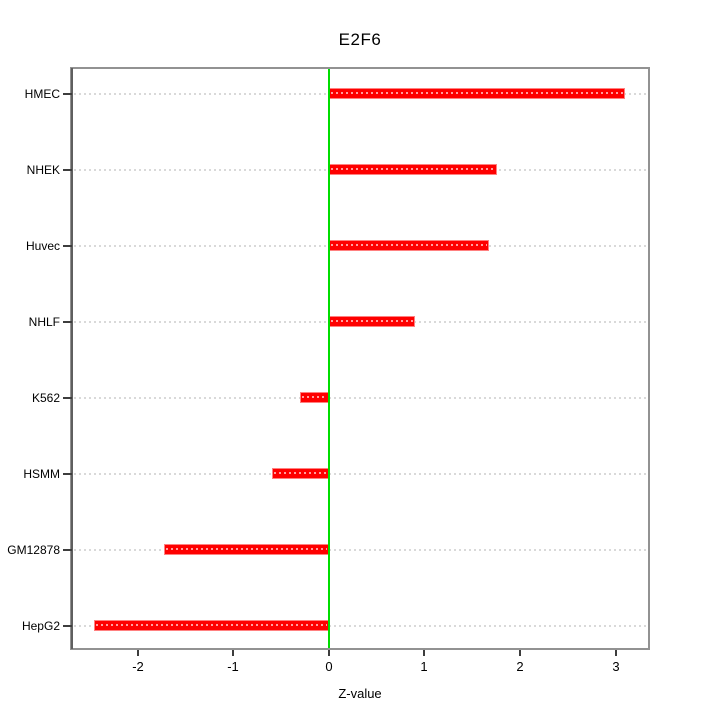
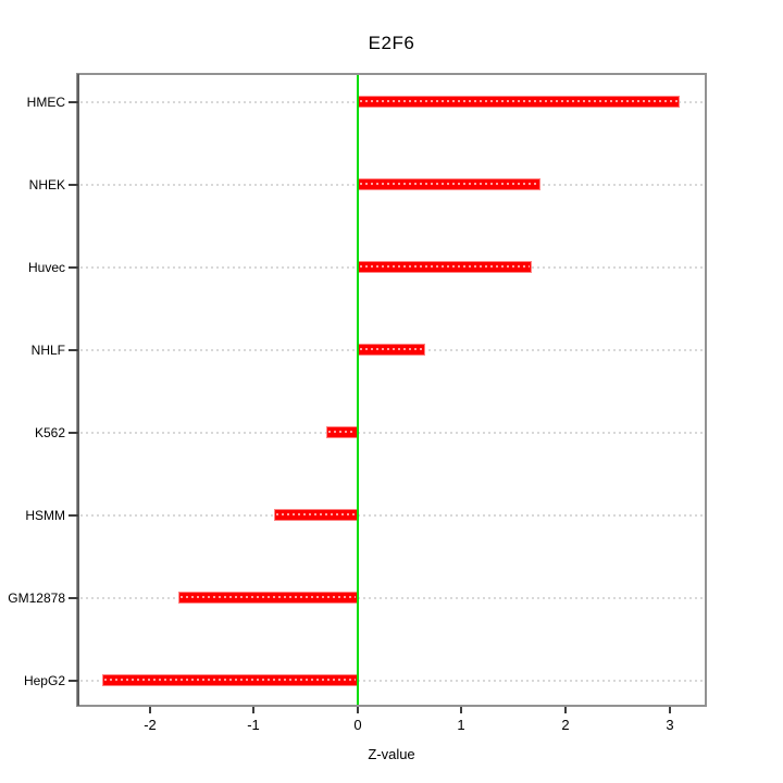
NHLF: 0.9 -> 0.7
HSMM: -0.6 -> -0.8
